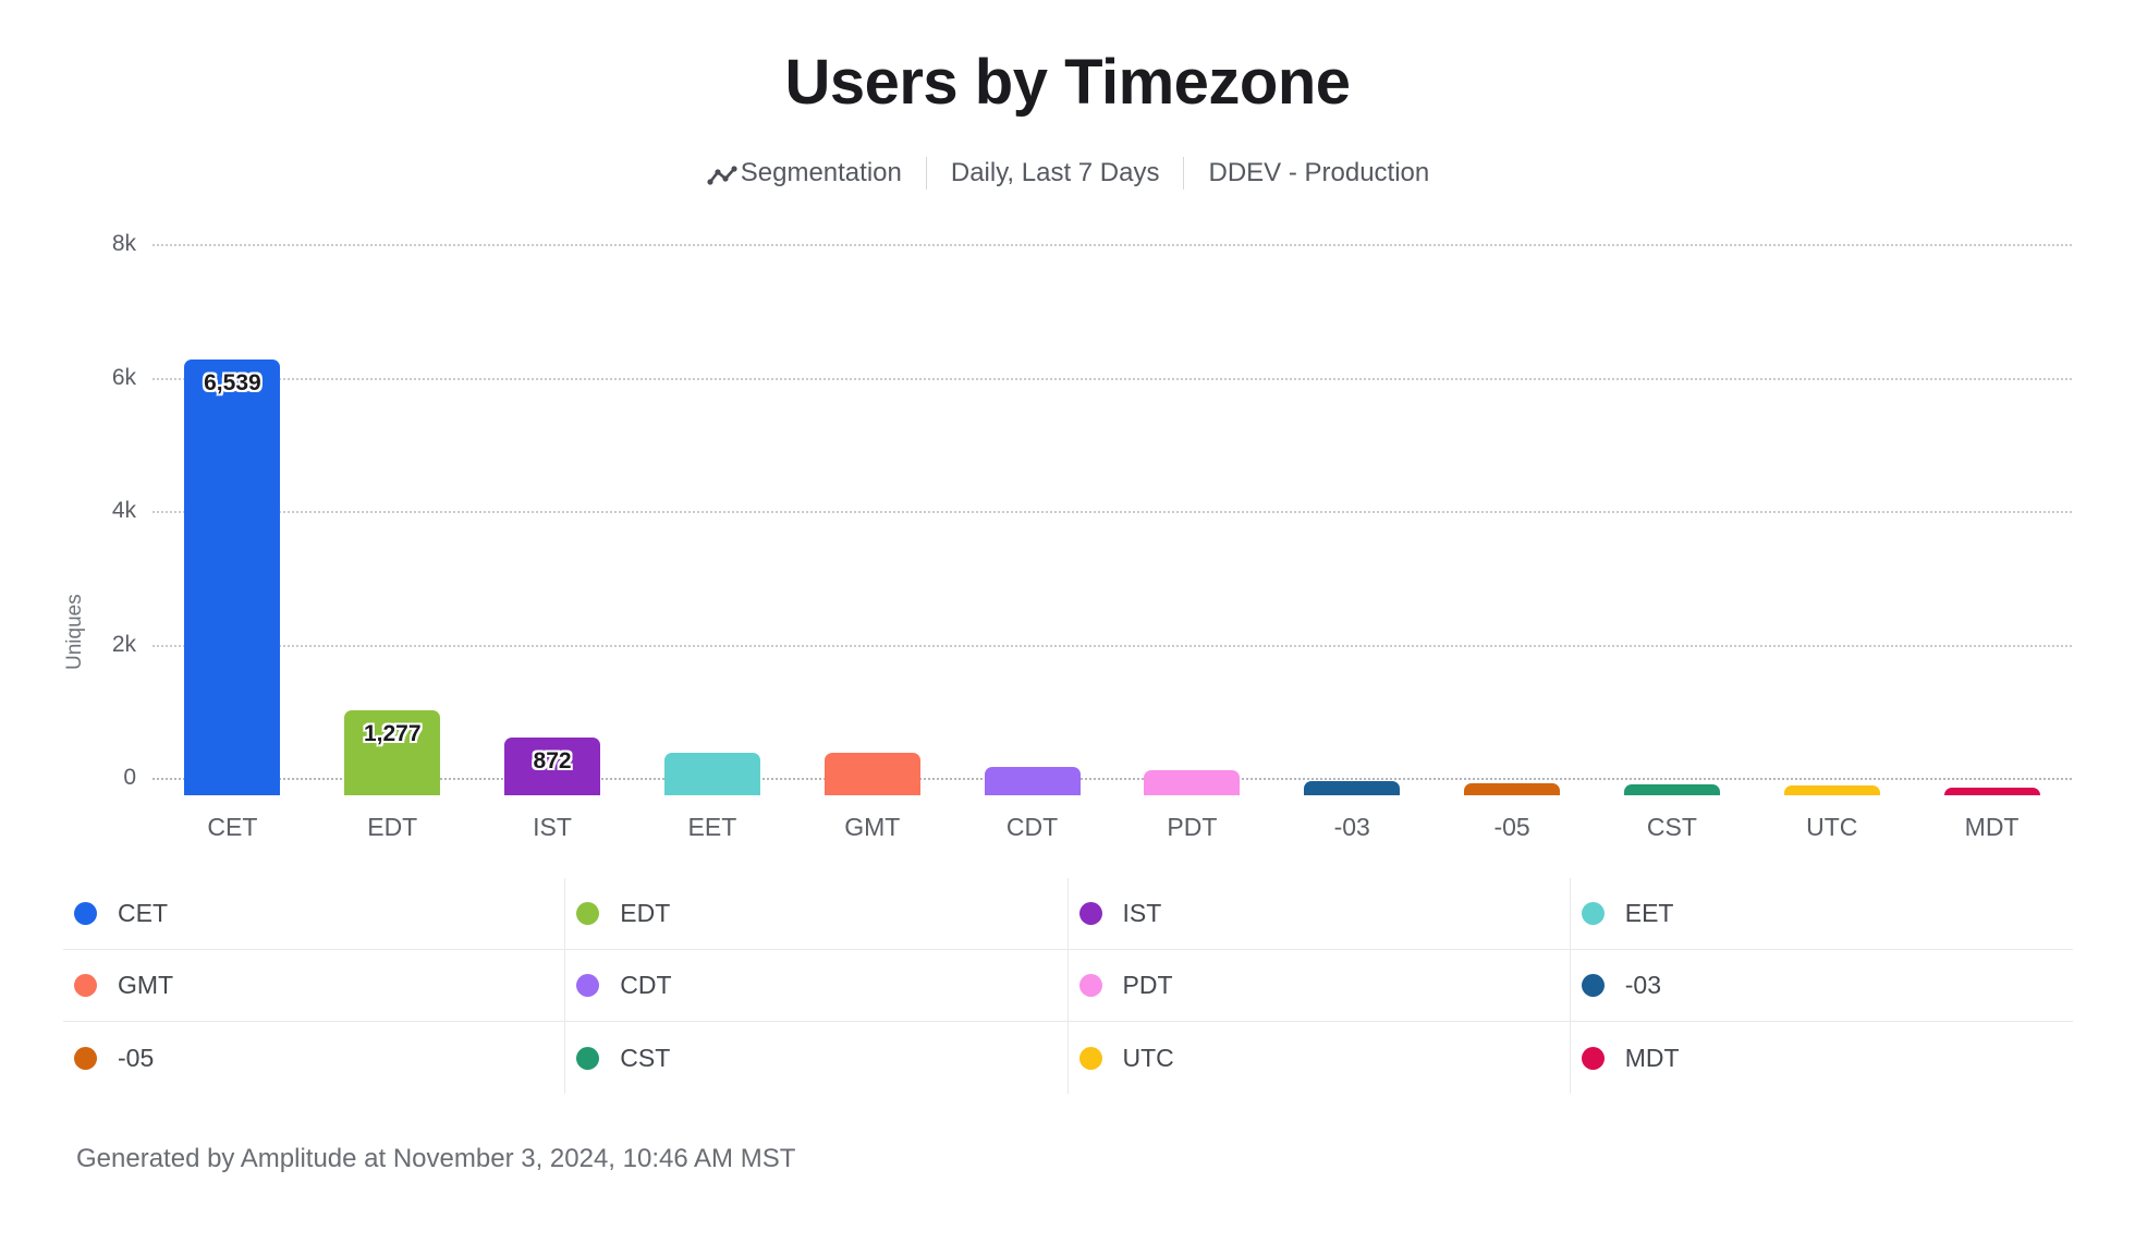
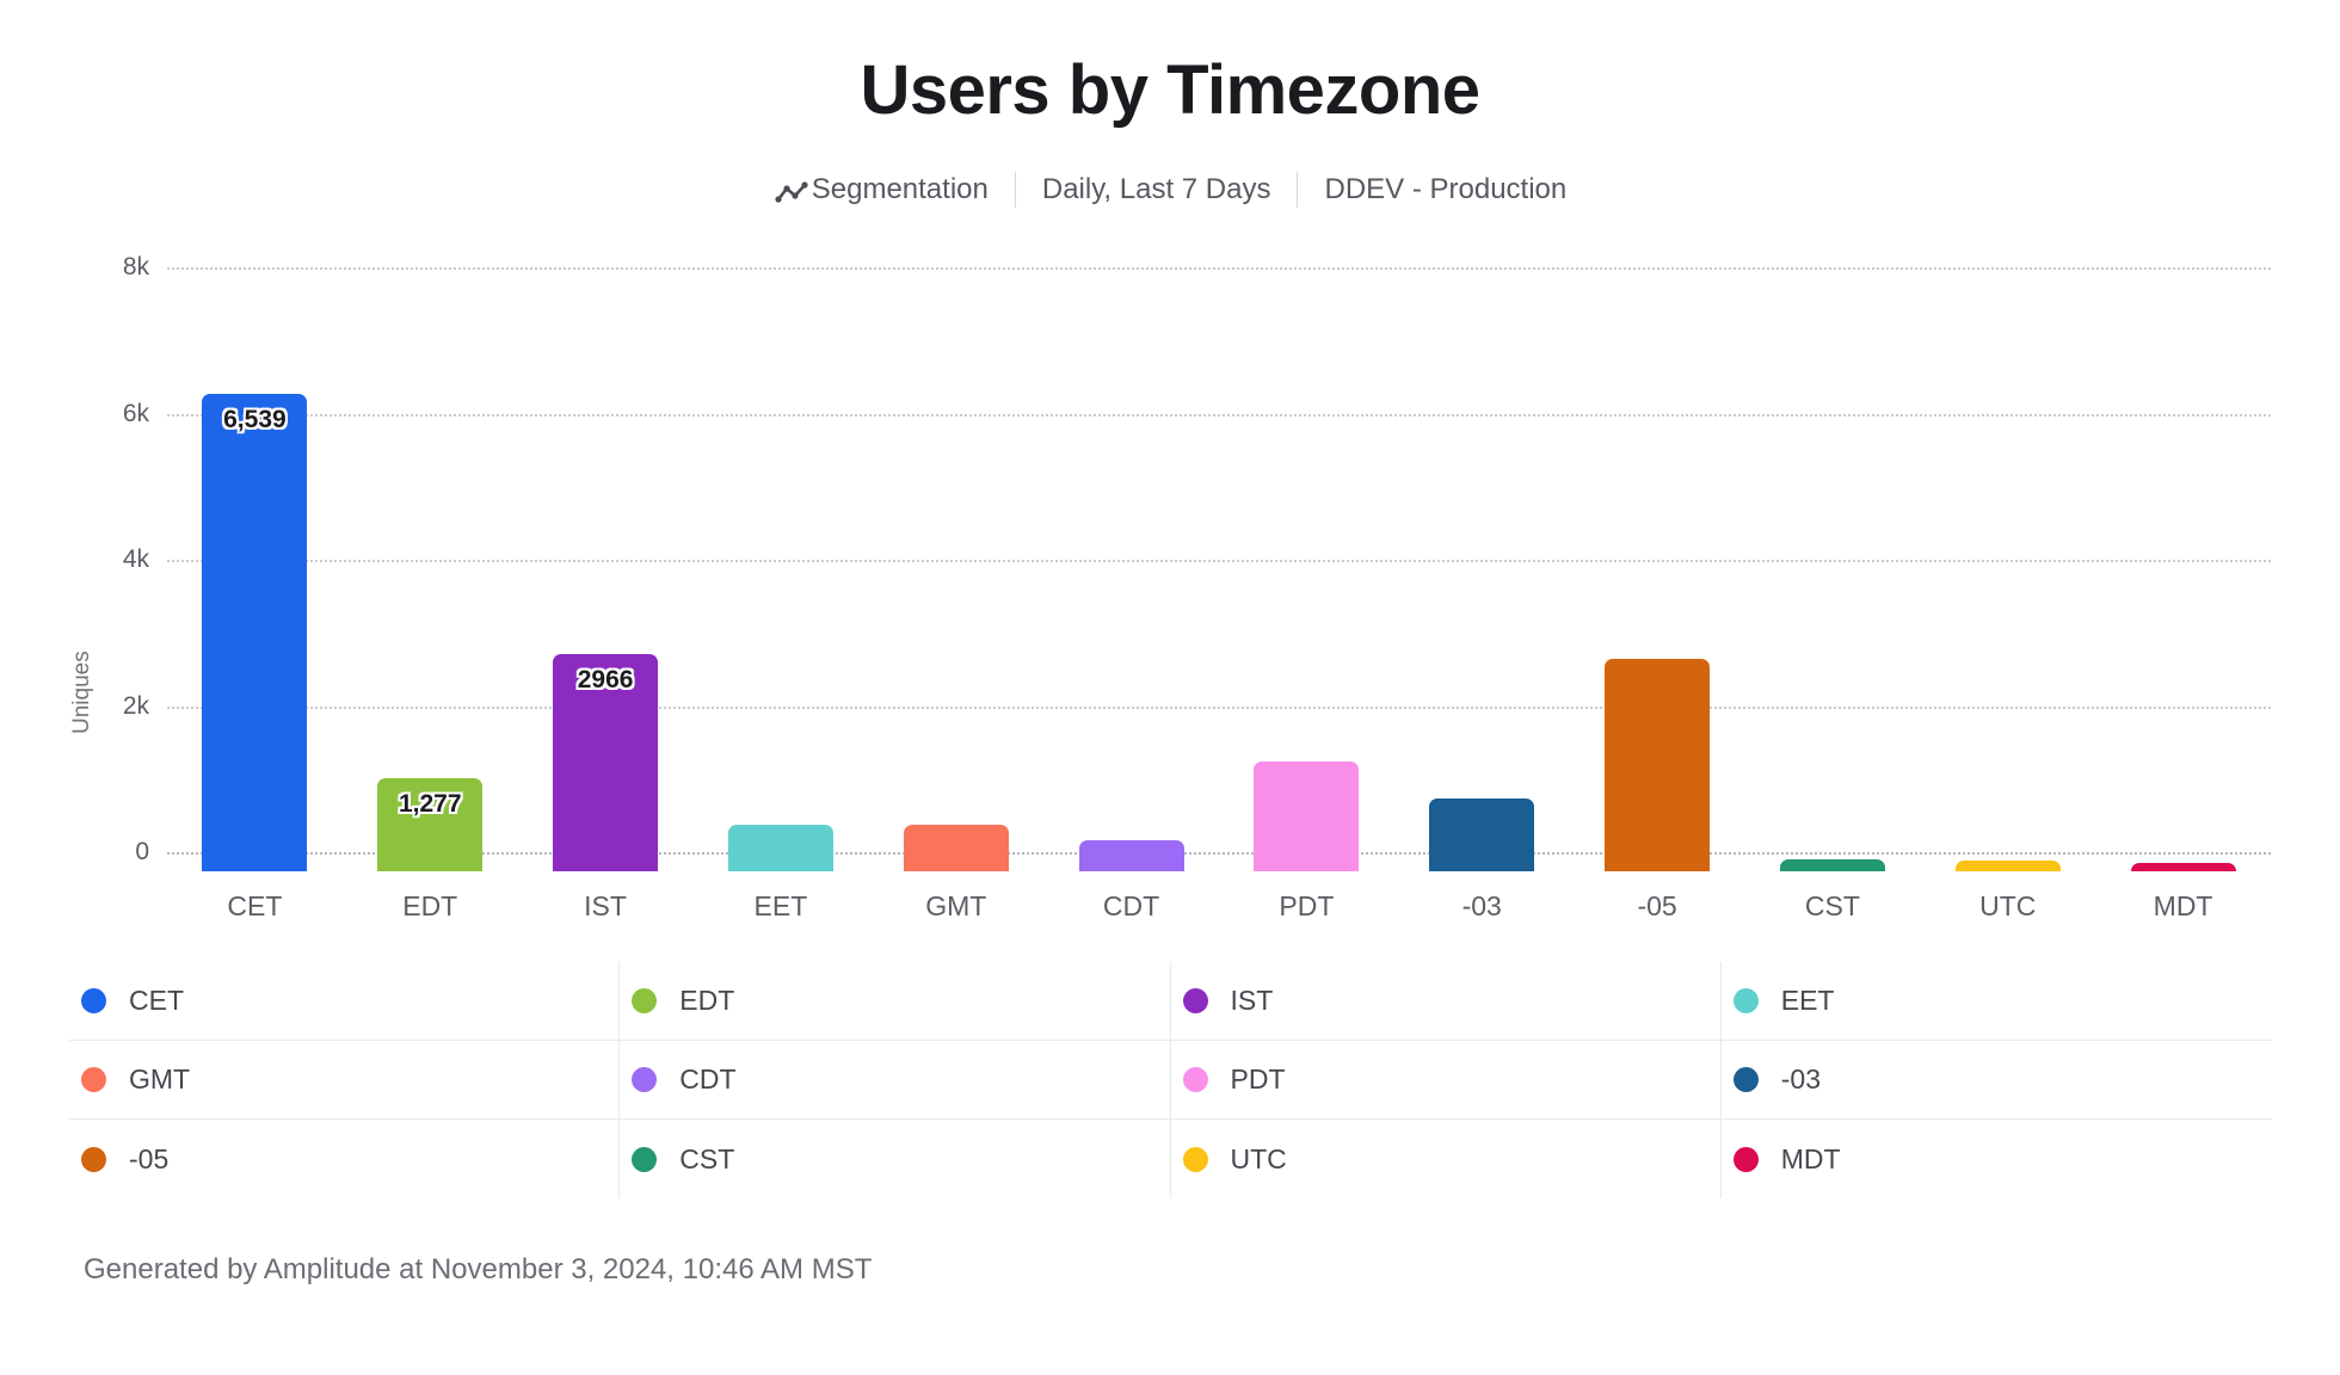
IST: 872 -> 2966
PDT: 0.4k -> 1.5k
-03: 0.2k -> 1.0k
-05: 0.2k -> 2.9k
